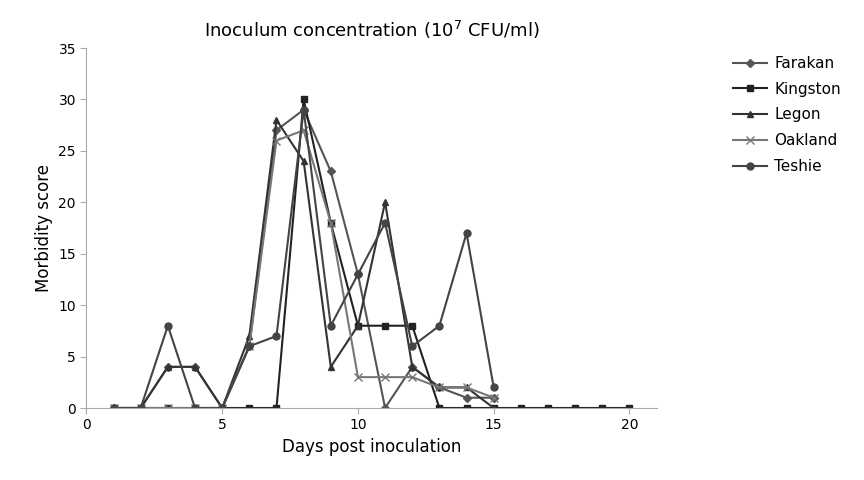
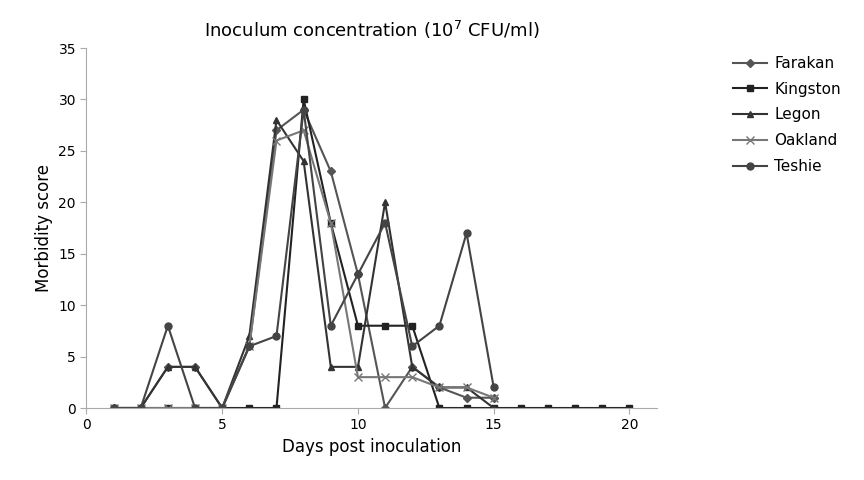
Legon/10: 8 -> 4
